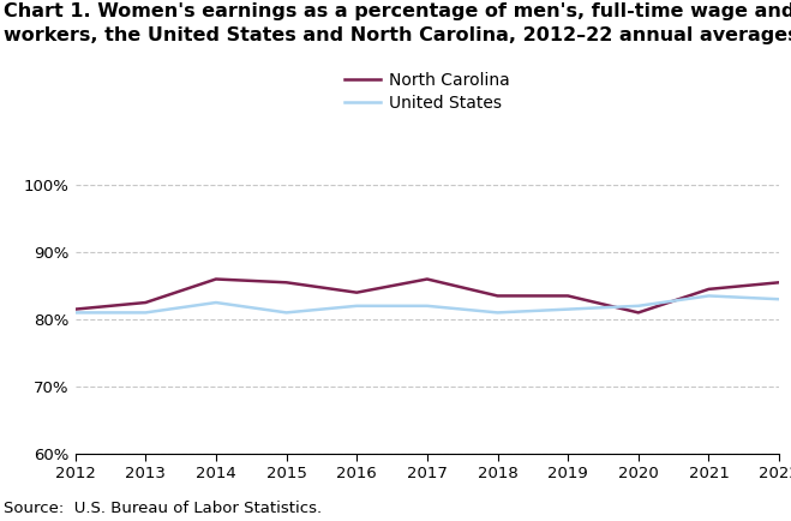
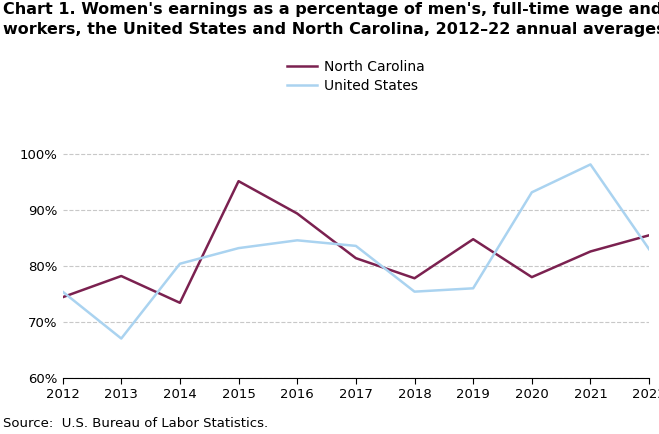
North Carolina/2012: 81.5% -> 74.4%
United States/2012: 81.0% -> 75.4%
North Carolina/2013: 82.5% -> 78.2%
United States/2013: 81.0% -> 67.0%
North Carolina/2014: 86.0% -> 73.4%
United States/2014: 82.5% -> 80.4%
North Carolina/2015: 85.5% -> 95.2%
United States/2015: 81.0% -> 83.2%
North Carolina/2016: 84.0% -> 89.4%
United States/2016: 82.0% -> 84.6%
North Carolina/2017: 86.0% -> 81.4%
United States/2017: 82.0% -> 83.6%
North Carolina/2018: 83.5% -> 77.8%
United States/2018: 81.0% -> 75.4%
North Carolina/2019: 83.5% -> 84.8%
United States/2019: 81.5% -> 76.0%
North Carolina/2020: 81.0% -> 78.0%
United States/2020: 82.0% -> 93.2%
North Carolina/2021: 84.5% -> 82.6%
United States/2021: 83.5% -> 98.2%
